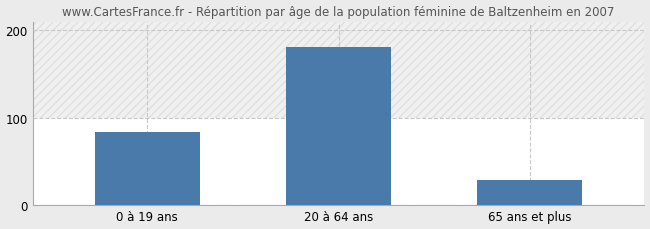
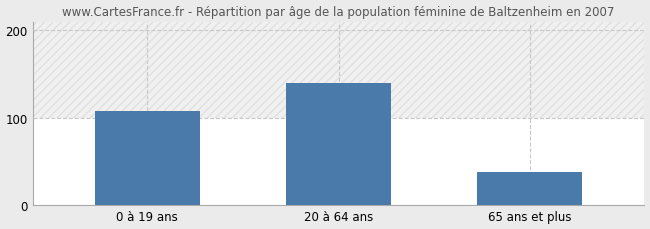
0 à 19 ans: 83 -> 108
20 à 64 ans: 181 -> 140
65 ans et plus: 28 -> 38
